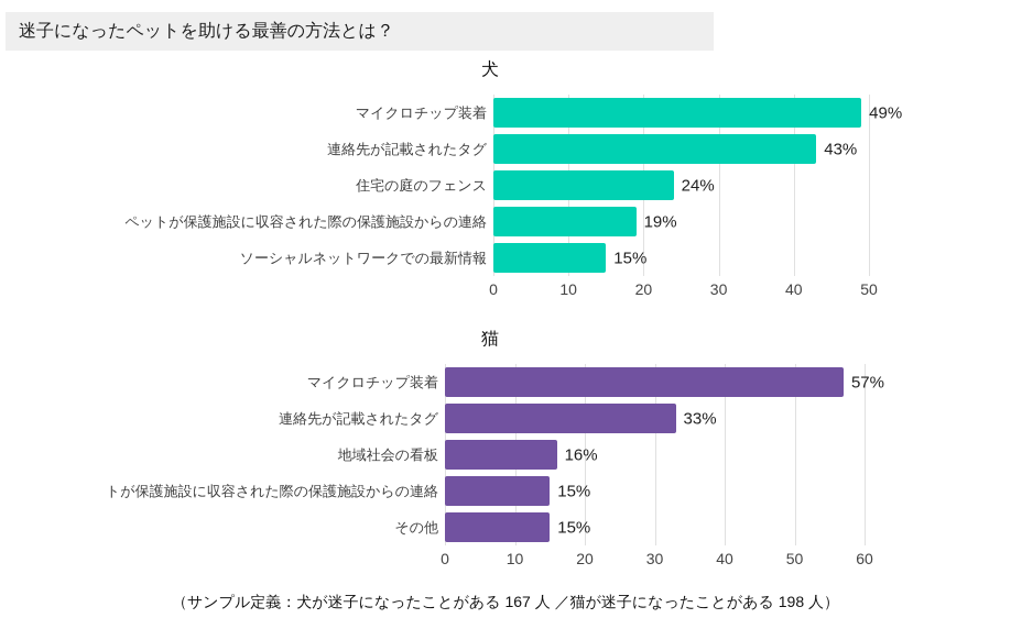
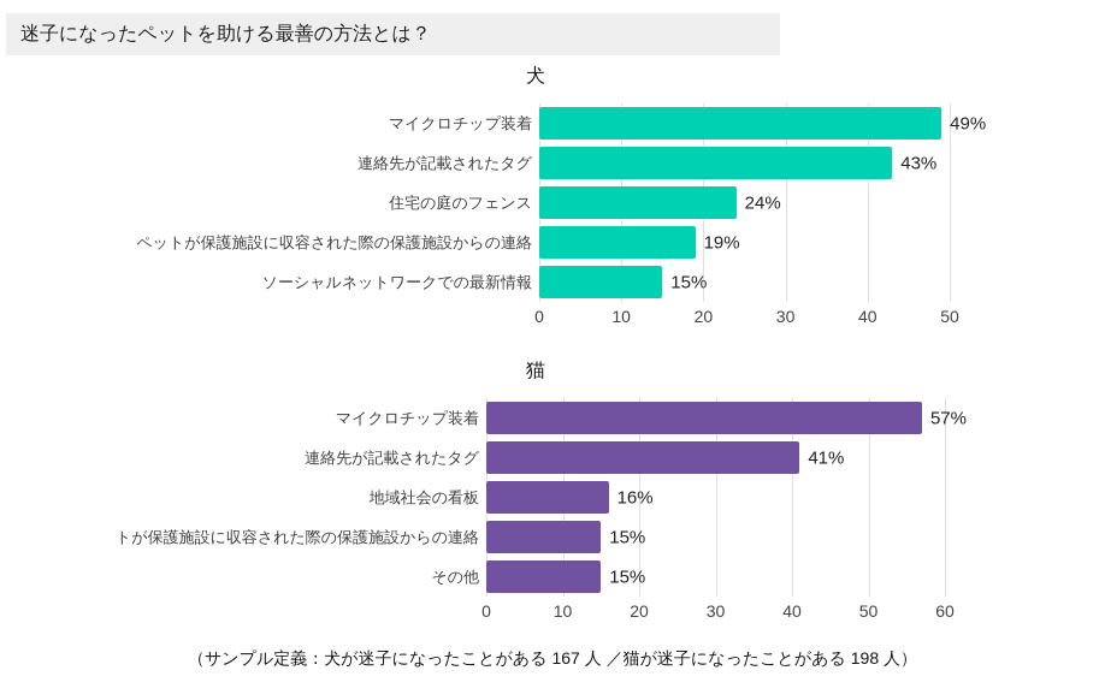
猫/連絡先が記載されたタグ: 33% -> 41%
